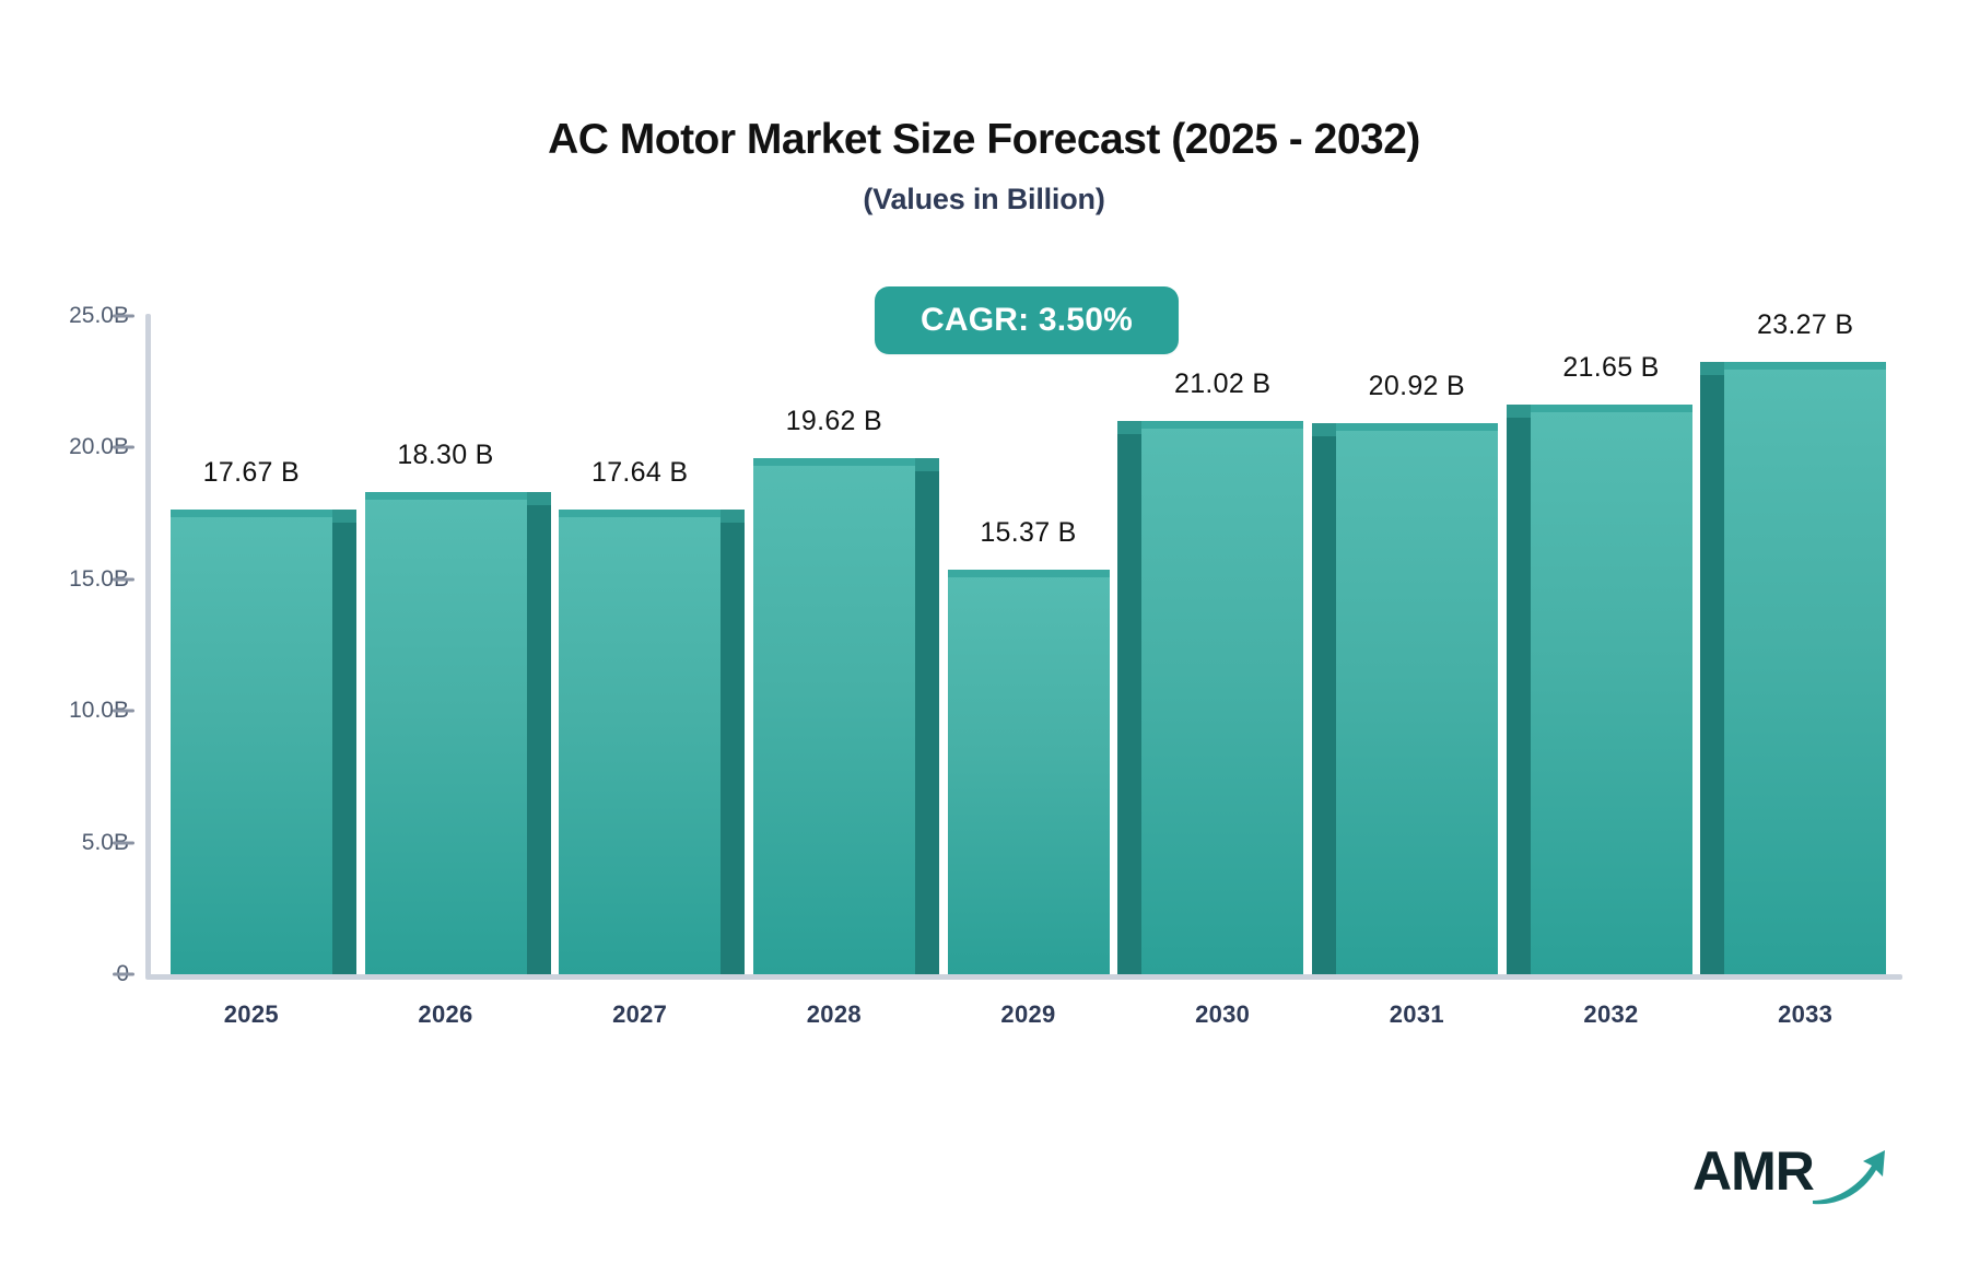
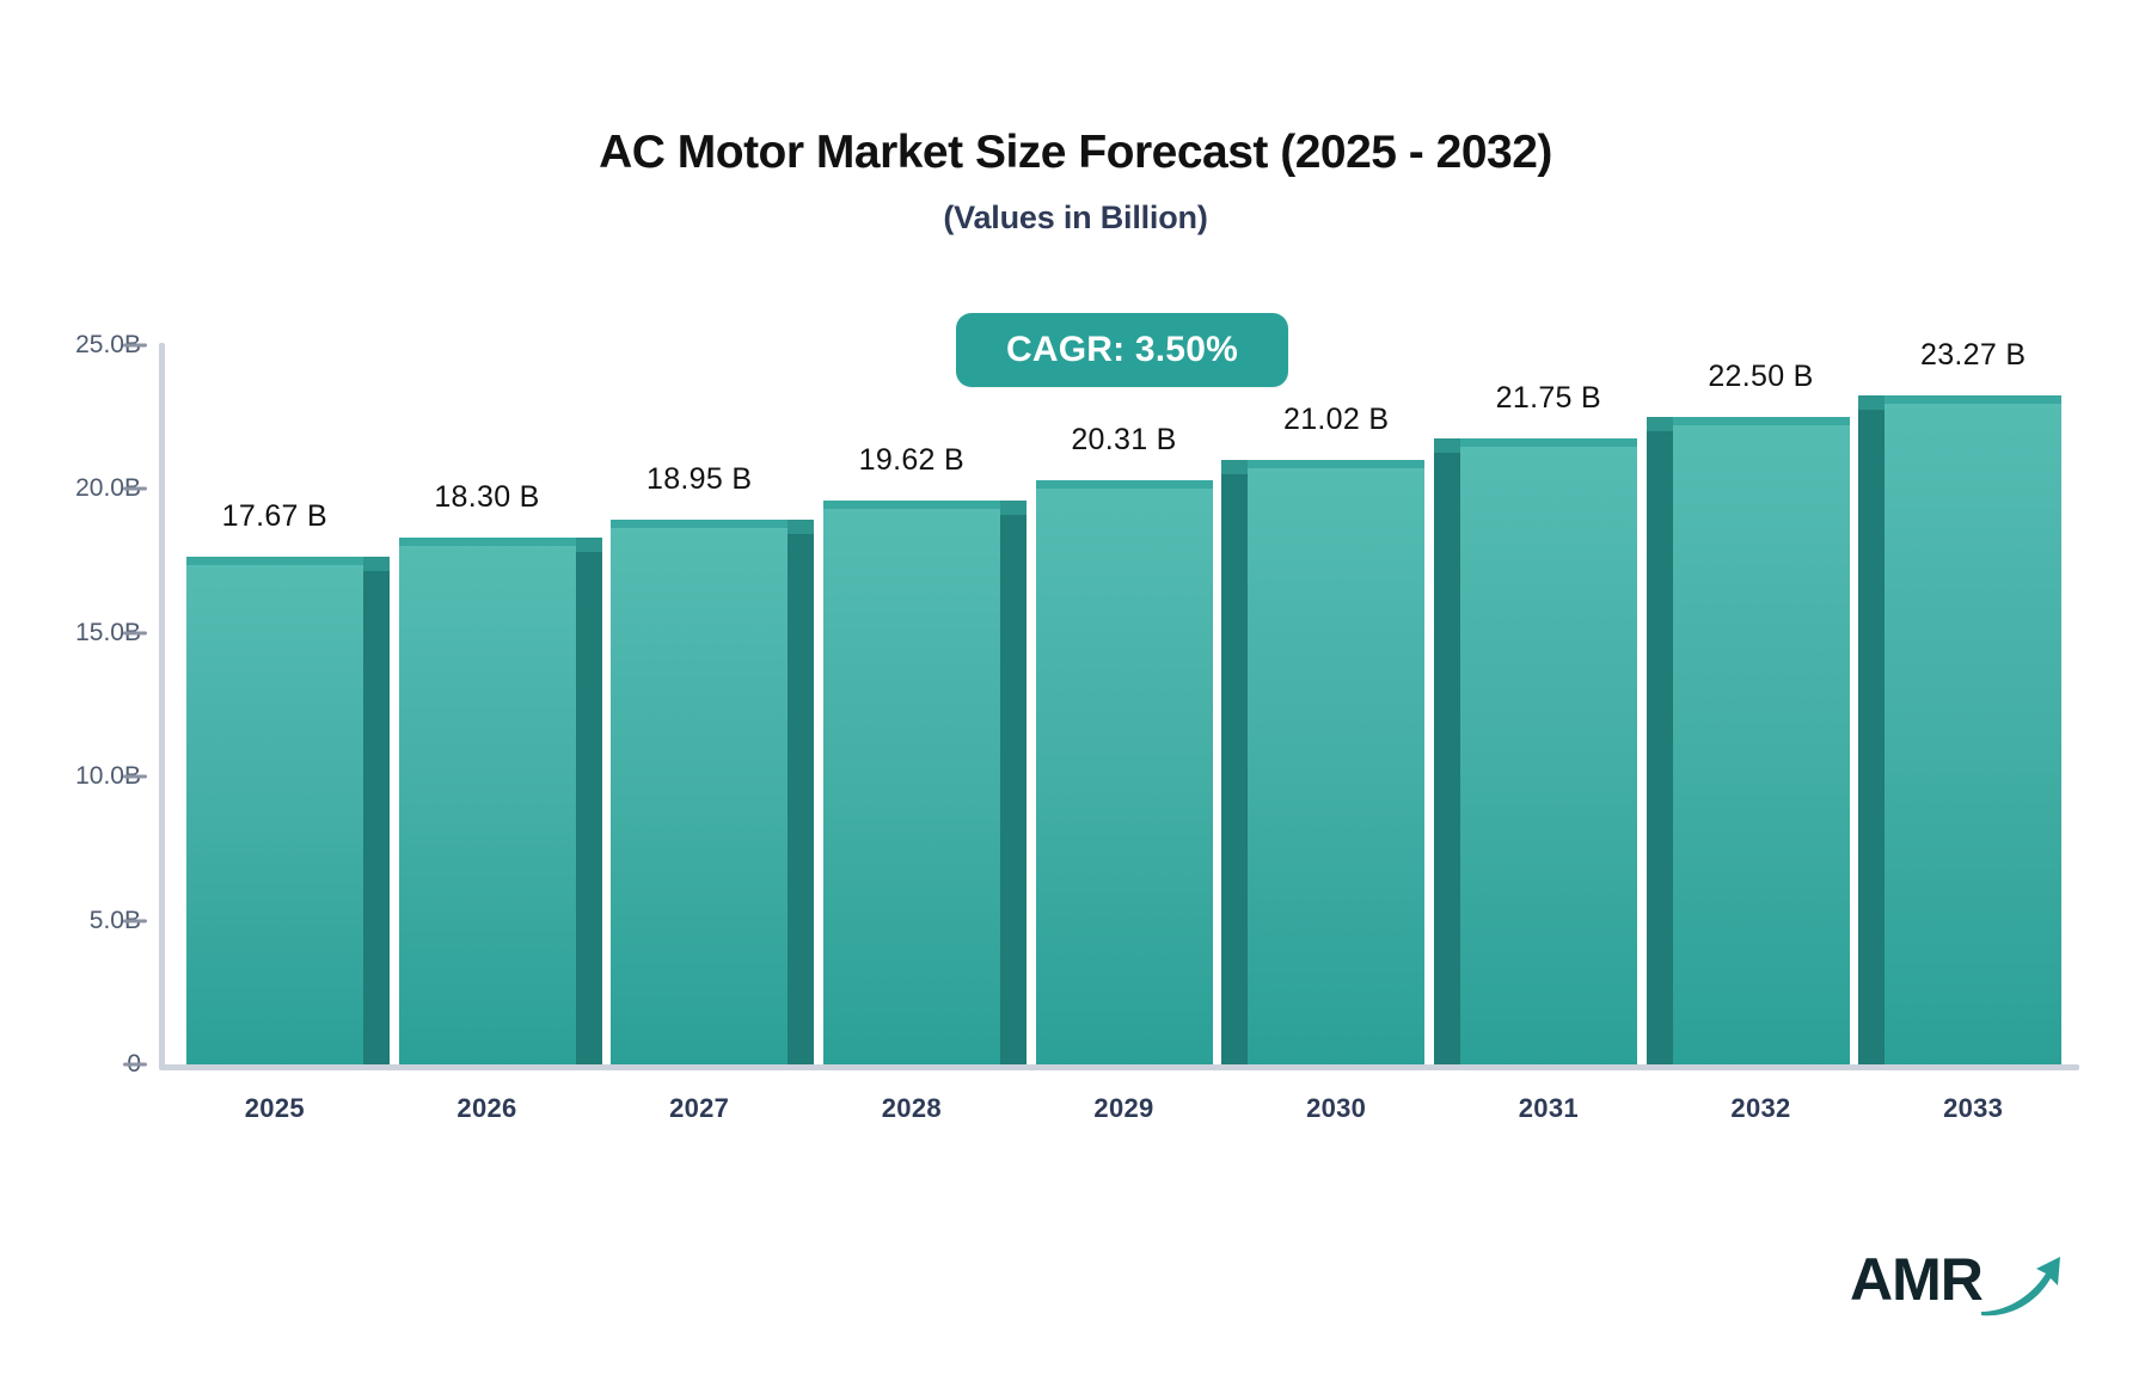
2027: 17.64 -> 18.95
2029: 15.37 -> 20.31
2031: 20.92 -> 21.75
2032: 21.65 -> 22.50
